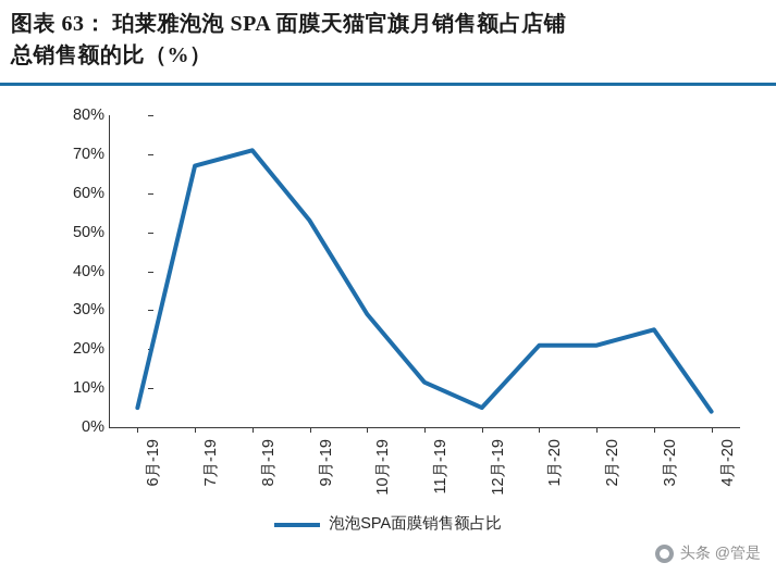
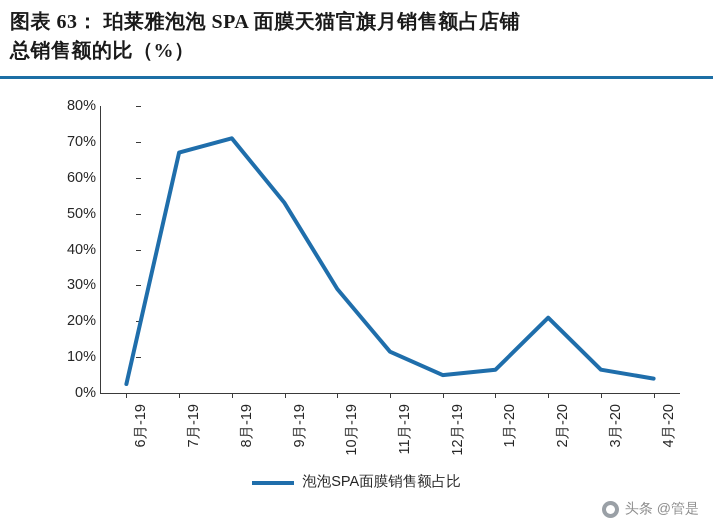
6月-19: 5% -> 2%
1月-20: 21% -> 6%
3月-20: 25% -> 6%
